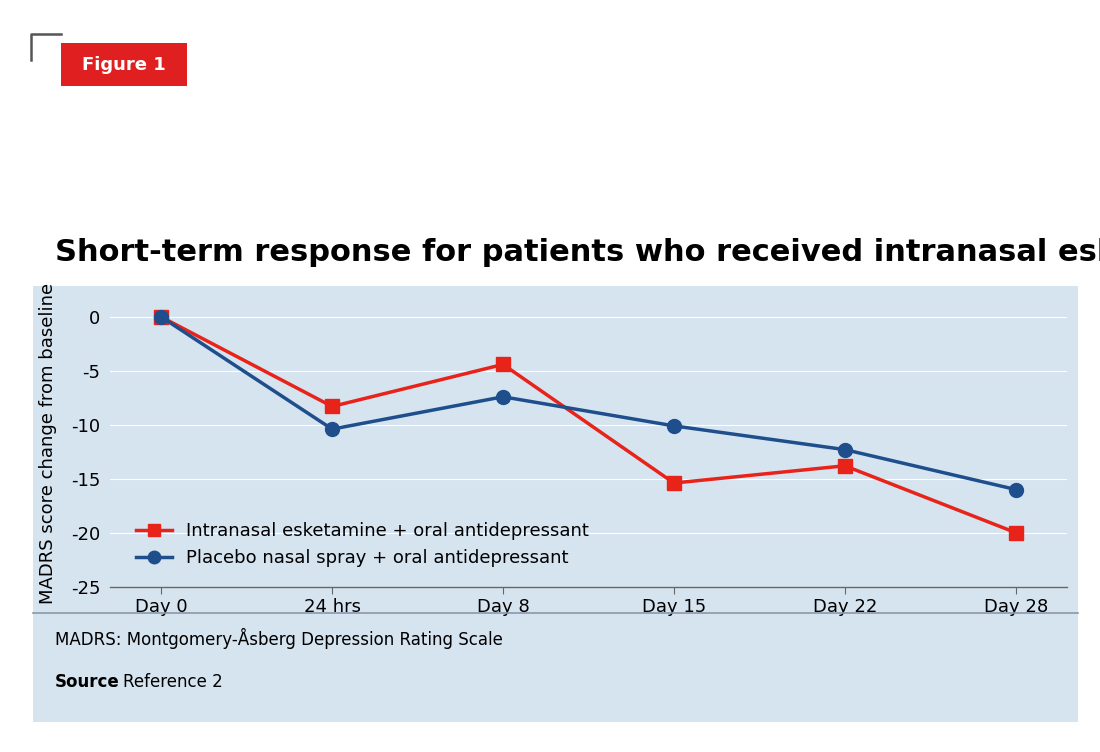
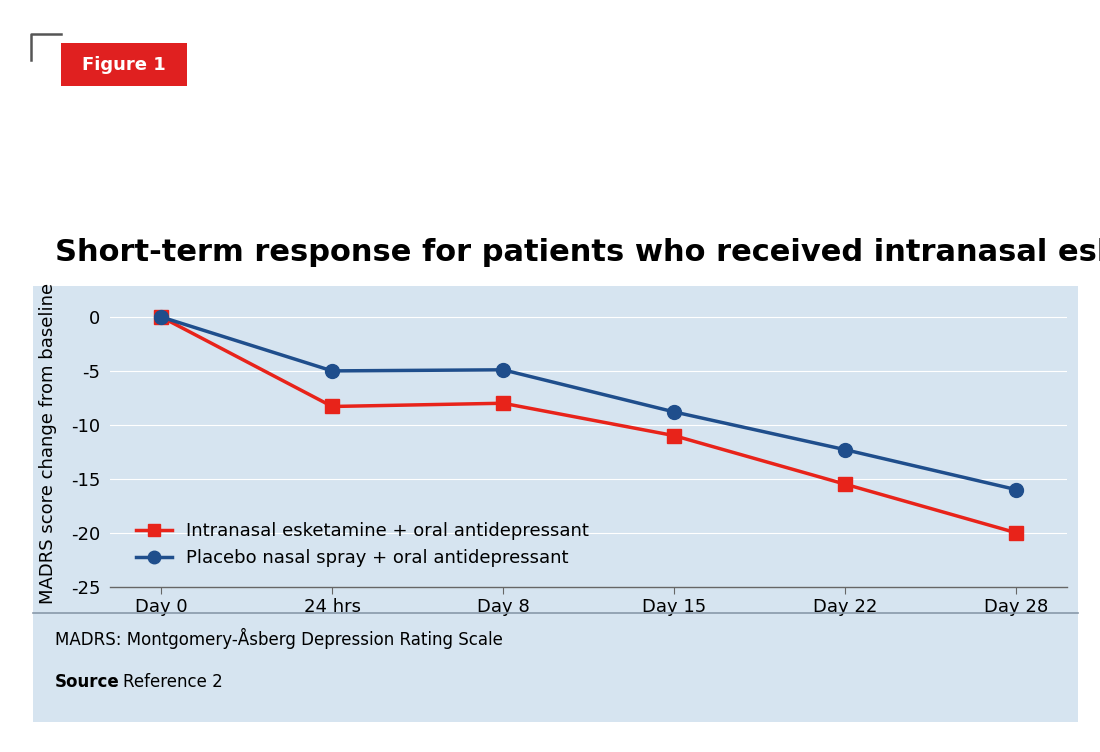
Placebo nasal spray + oral antidepressant/24 hrs: -10.4 -> -5.0
Intranasal esketamine + oral antidepressant/Day 8: -4.4 -> -8.0
Placebo nasal spray + oral antidepressant/Day 8: -7.4 -> -4.9
Intranasal esketamine + oral antidepressant/Day 15: -15.4 -> -11.0
Placebo nasal spray + oral antidepressant/Day 15: -10.1 -> -8.8
Intranasal esketamine + oral antidepressant/Day 22: -13.8 -> -15.5
